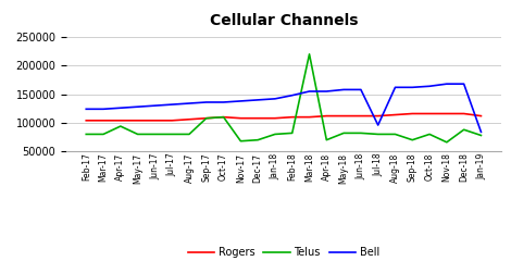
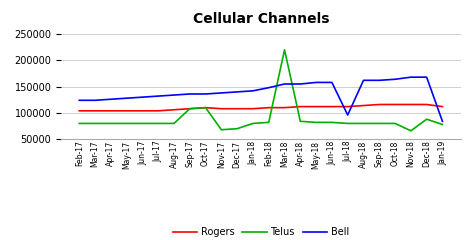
Telus/Apr-17: 94000 -> 80000
Telus/Apr-18: 70000 -> 84000
Telus/Sep-18: 70000 -> 80000
